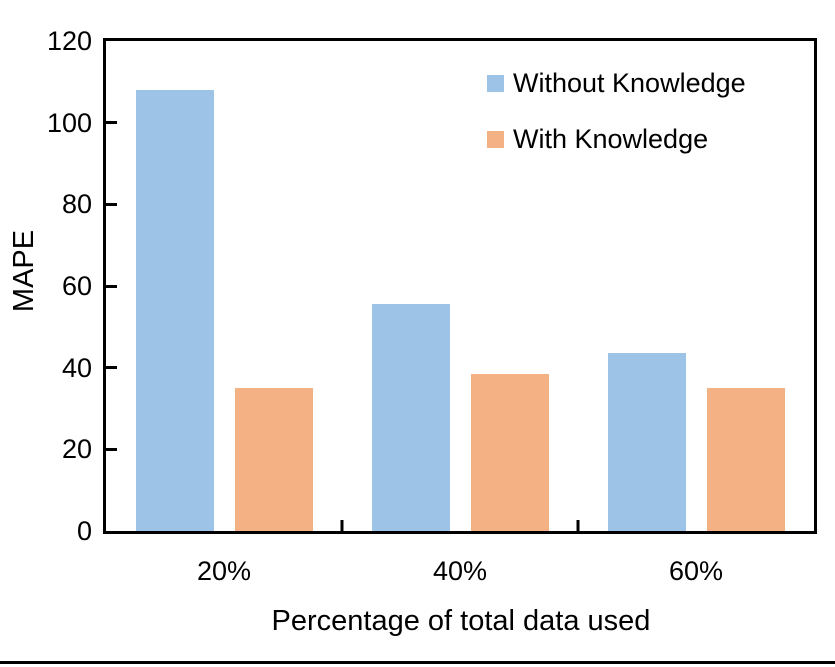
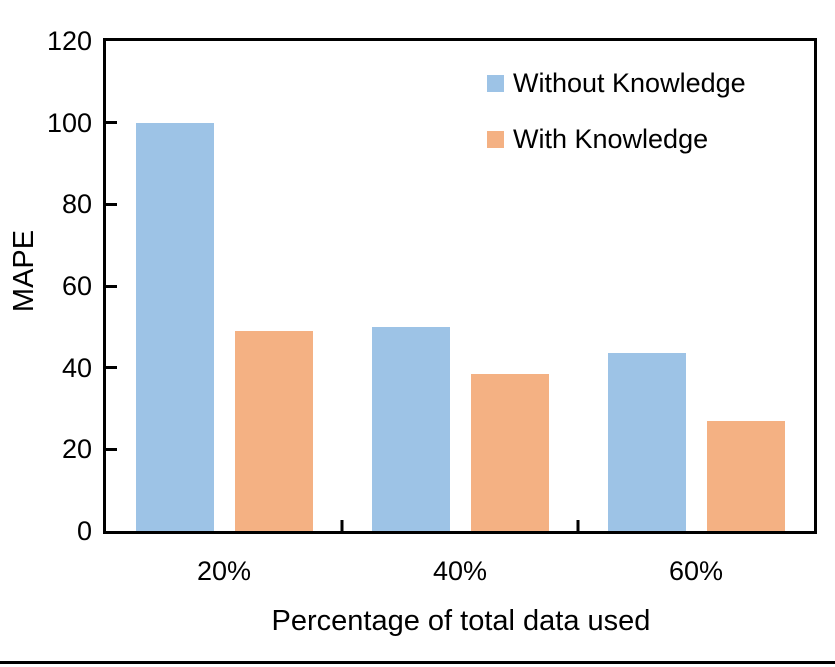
Without Knowledge/20%: 108 -> 100
With Knowledge/20%: 35 -> 49
Without Knowledge/40%: 56 -> 50
With Knowledge/60%: 35 -> 27
